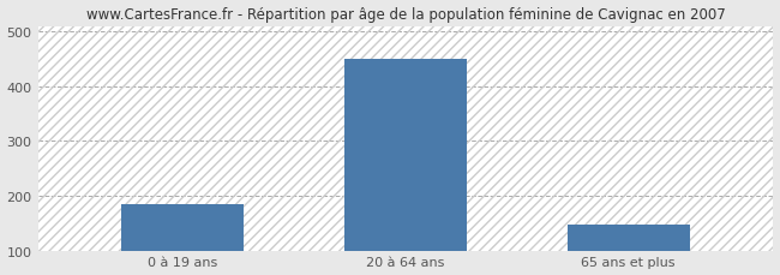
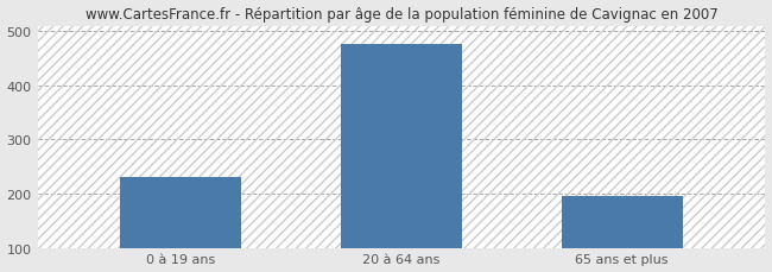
0 à 19 ans: 185 -> 230
20 à 64 ans: 450 -> 475
65 ans et plus: 148 -> 195
